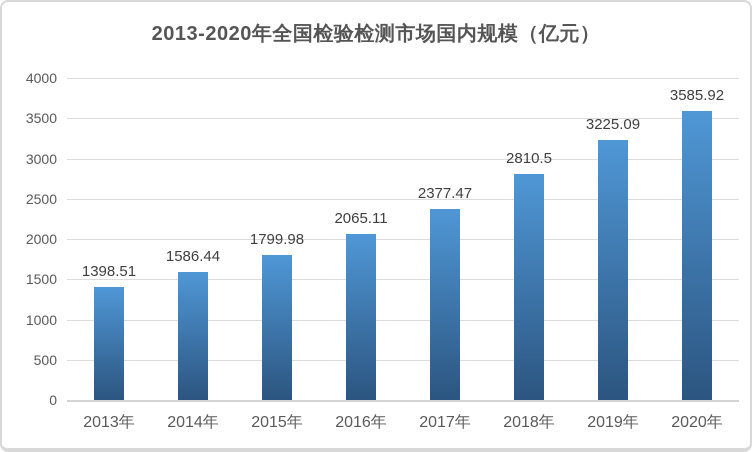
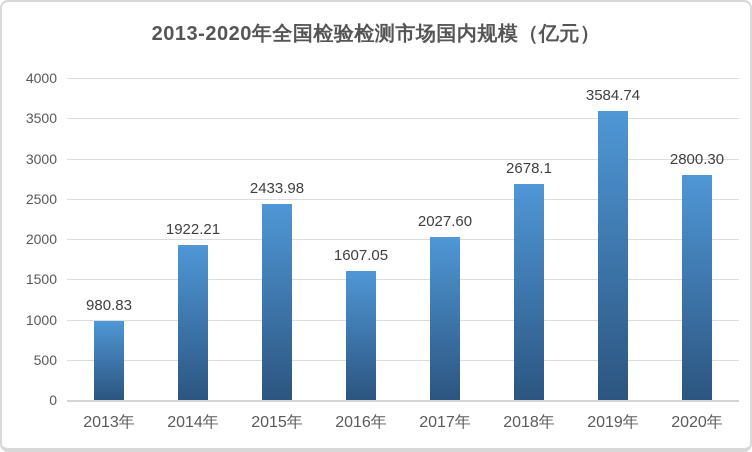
2013年: 1398.51 -> 980.83
2014年: 1586.44 -> 1922.21
2015年: 1799.98 -> 2433.98
2016年: 2065.11 -> 1607.05
2017年: 2377.47 -> 2027.60
2018年: 2810.5 -> 2678.1
2019年: 3225.09 -> 3584.74
2020年: 3585.92 -> 2800.30
